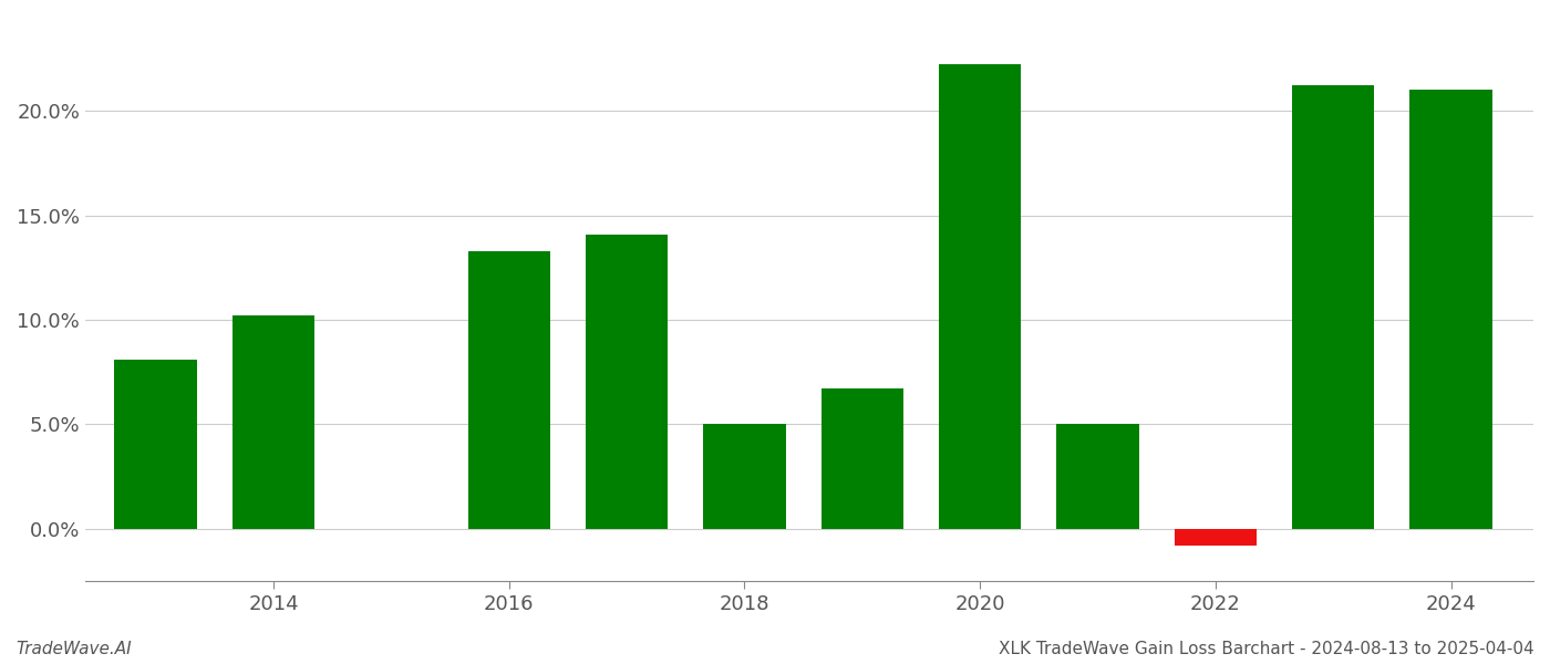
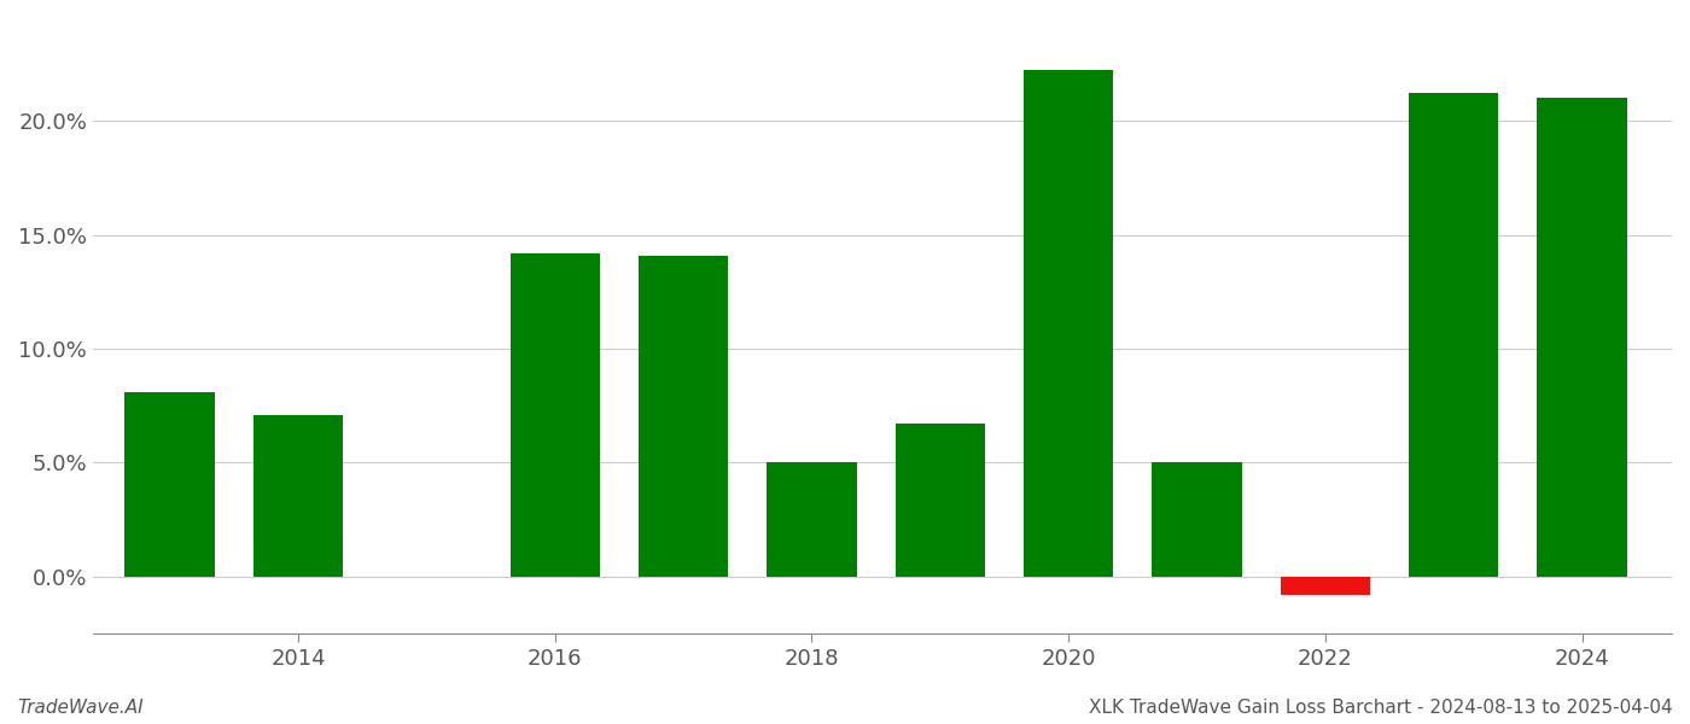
2014: 10.2% -> 7.1%
2016: 13.3% -> 14.2%
